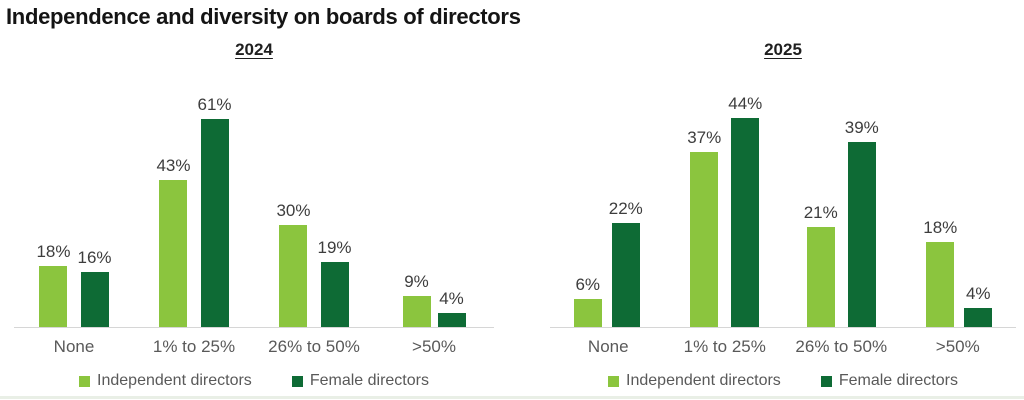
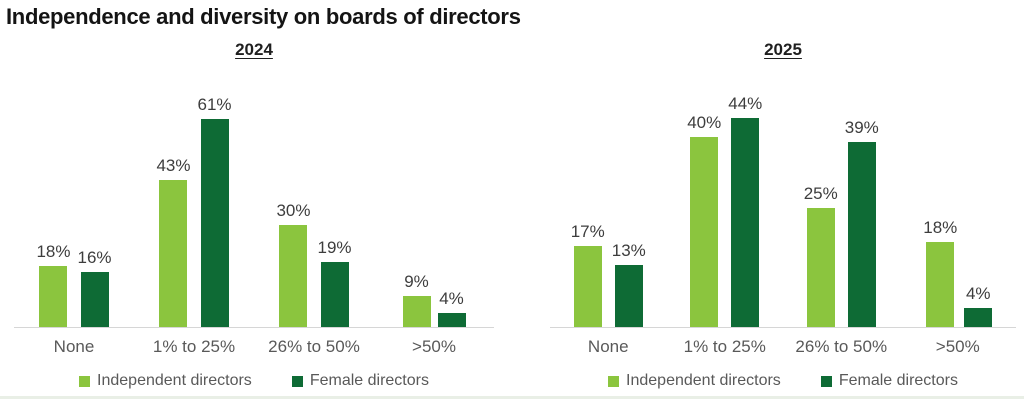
2025/Independent directors/None: 6% -> 17%
2025/Female directors/None: 22% -> 13%
2025/Independent directors/1% to 25%: 37% -> 40%
2025/Independent directors/26% to 50%: 21% -> 25%
